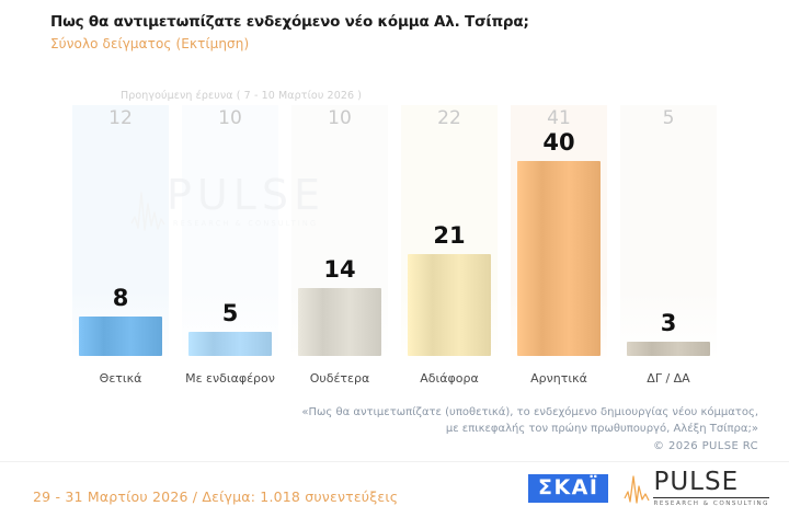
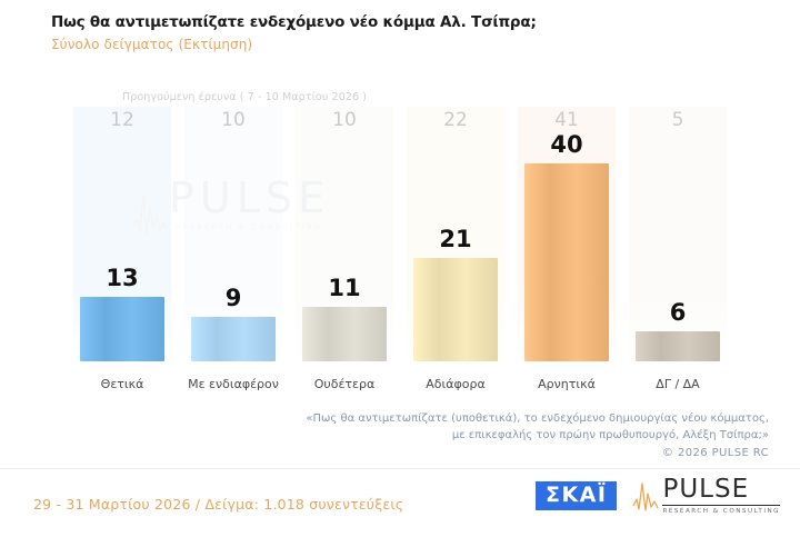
Σύνολο δείγματος (Εκτίμηση)/Θετικά: 8 -> 13
Σύνολο δείγματος (Εκτίμηση)/Με ενδιαφέρον: 5 -> 9
Σύνολο δείγματος (Εκτίμηση)/Ουδέτερα: 14 -> 11
Σύνολο δείγματος (Εκτίμηση)/ΔΓ / ΔΑ: 3 -> 6
